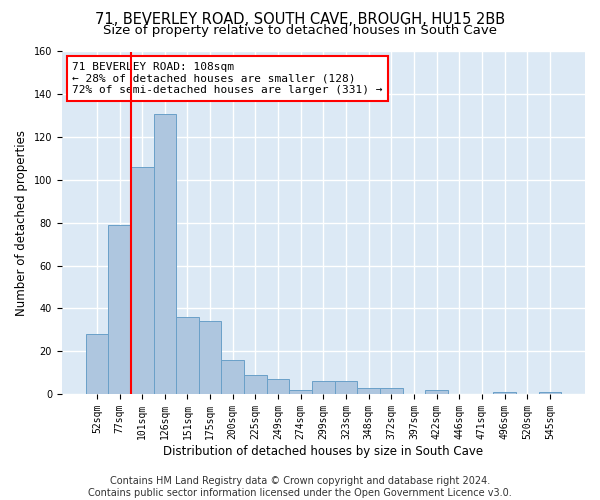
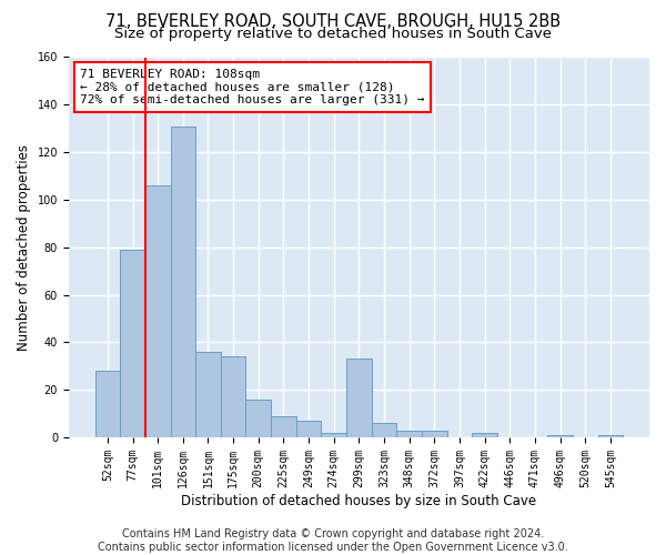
299sqm: 6 -> 33
